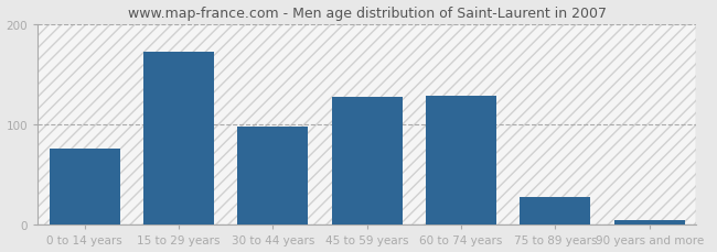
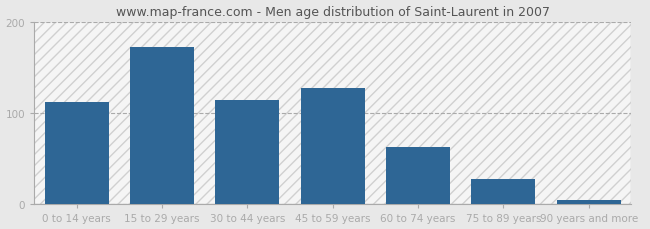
0 to 14 years: 76 -> 112
30 to 44 years: 98 -> 114
60 to 74 years: 128 -> 63
